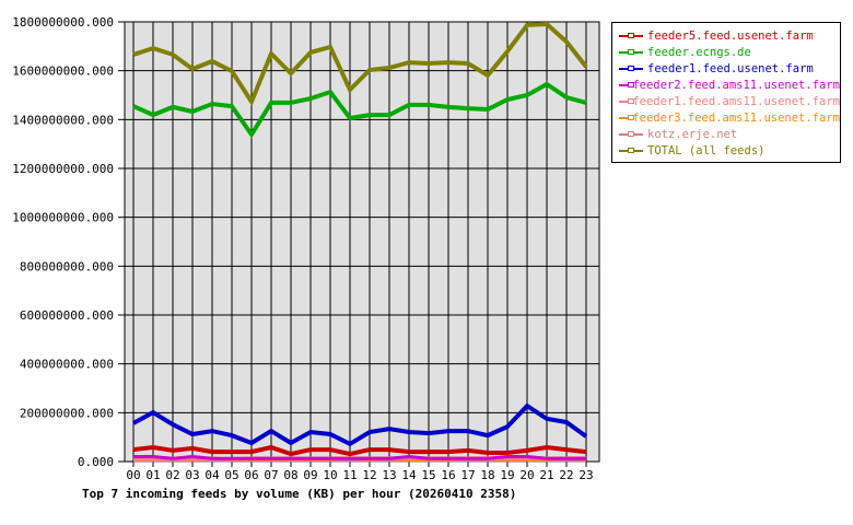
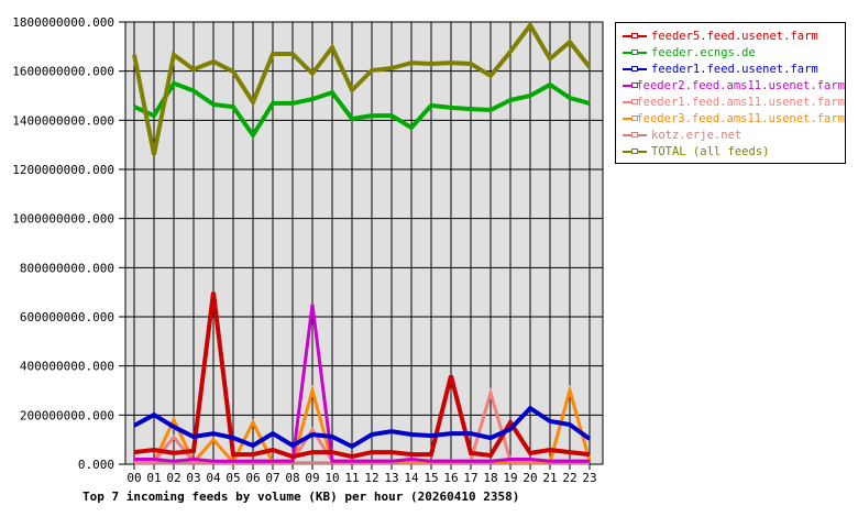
TOTAL (all feeds)/01: 1690000000 -> 1260000000
feeder.ecngs.de/02: 1450000000 -> 1550000000
feeder1.feed.ams11.usenet.farm/02: 10000000 -> 110000000
feeder3.feed.ams11.usenet.farm/02: 10000000 -> 180000000
feeder.ecngs.de/03: 1430000000 -> 1520000000
feeder5.feed.usenet.farm/04: 40000000 -> 700000000
feeder3.feed.ams11.usenet.farm/04: 10000000 -> 100000000
feeder3.feed.ams11.usenet.farm/06: 10000000 -> 170000000
TOTAL (all feeds)/08: 1590000000 -> 1670000000
feeder2.feed.ams11.usenet.farm/09: 10000000 -> 650000000
feeder1.feed.ams11.usenet.farm/09: 10000000 -> 140000000
feeder3.feed.ams11.usenet.farm/09: 10000000 -> 300000000
TOTAL (all feeds)/09: 1680000000 -> 1590000000
feeder.ecngs.de/14: 1460000000 -> 1370000000
feeder5.feed.usenet.farm/16: 40000000 -> 360000000
feeder1.feed.ams11.usenet.farm/18: 10000000 -> 290000000
feeder5.feed.usenet.farm/19: 40000000 -> 170000000
TOTAL (all feeds)/21: 1790000000 -> 1650000000
feeder3.feed.ams11.usenet.farm/22: 10000000 -> 300000000
